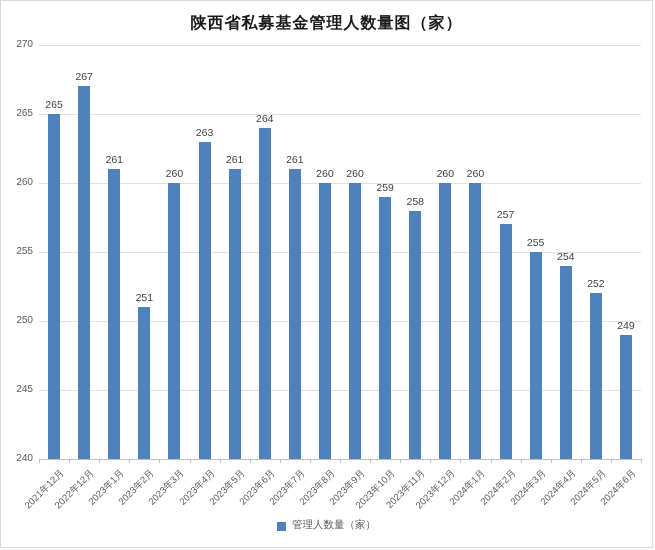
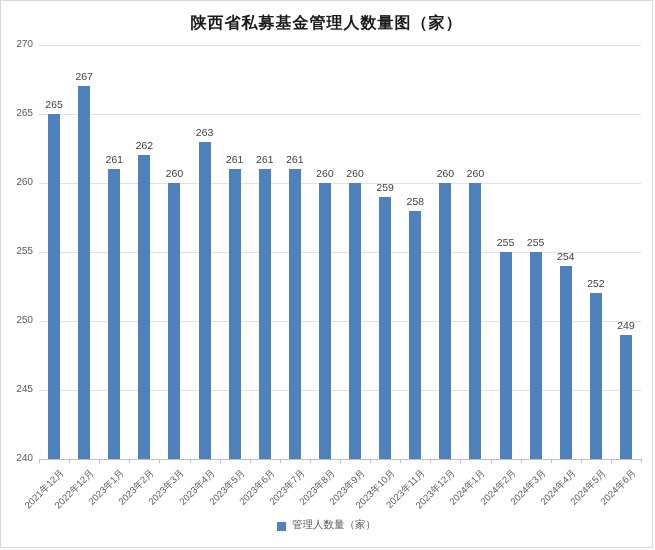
2023年2月: 251 -> 262
2023年6月: 264 -> 261
2024年2月: 257 -> 255
